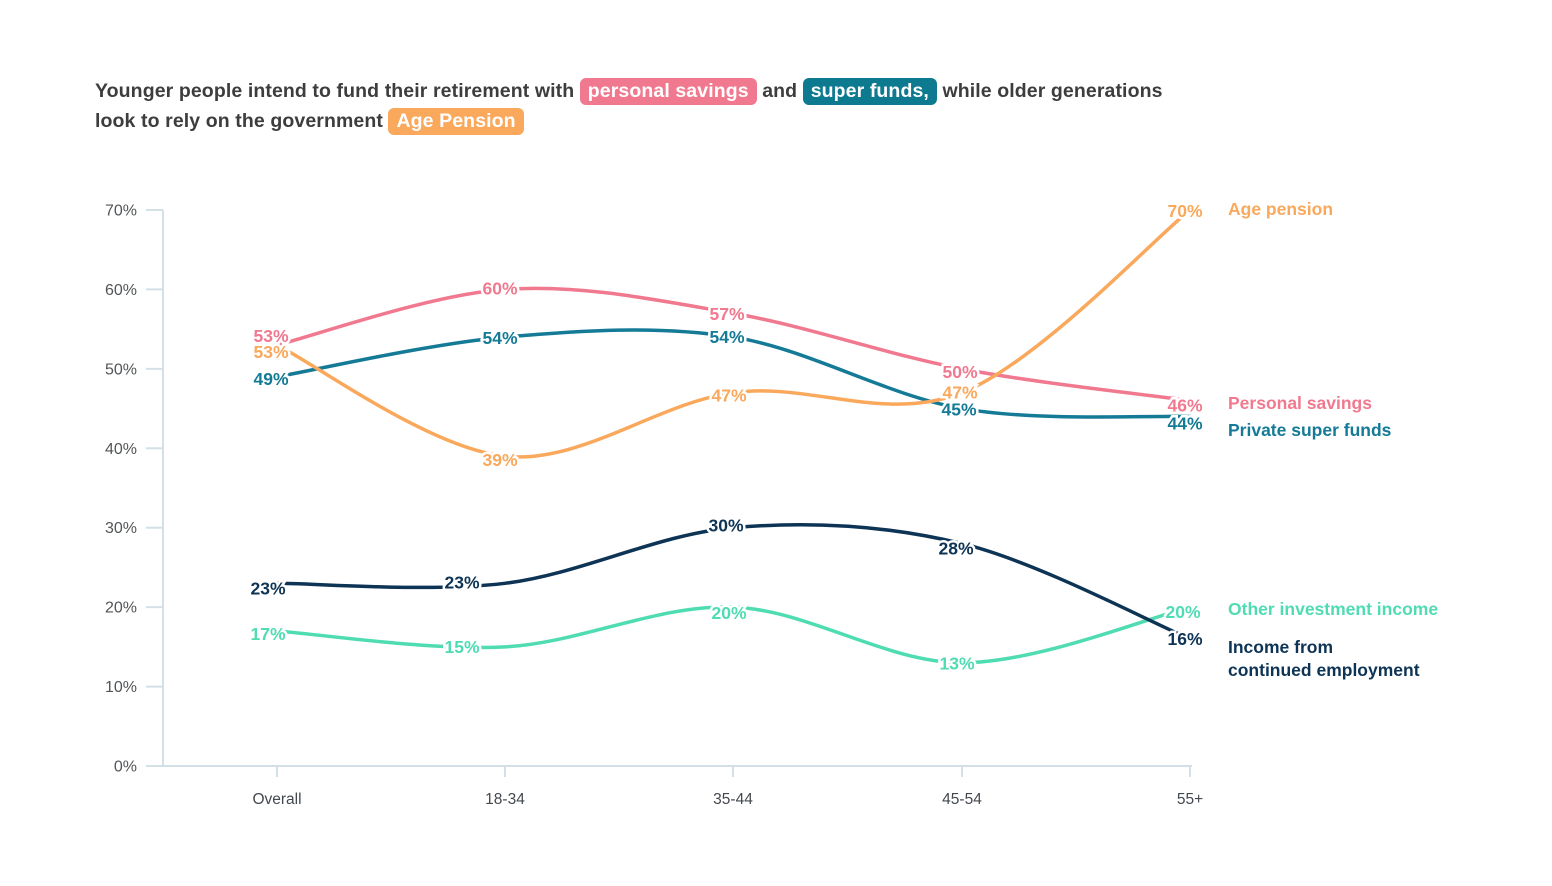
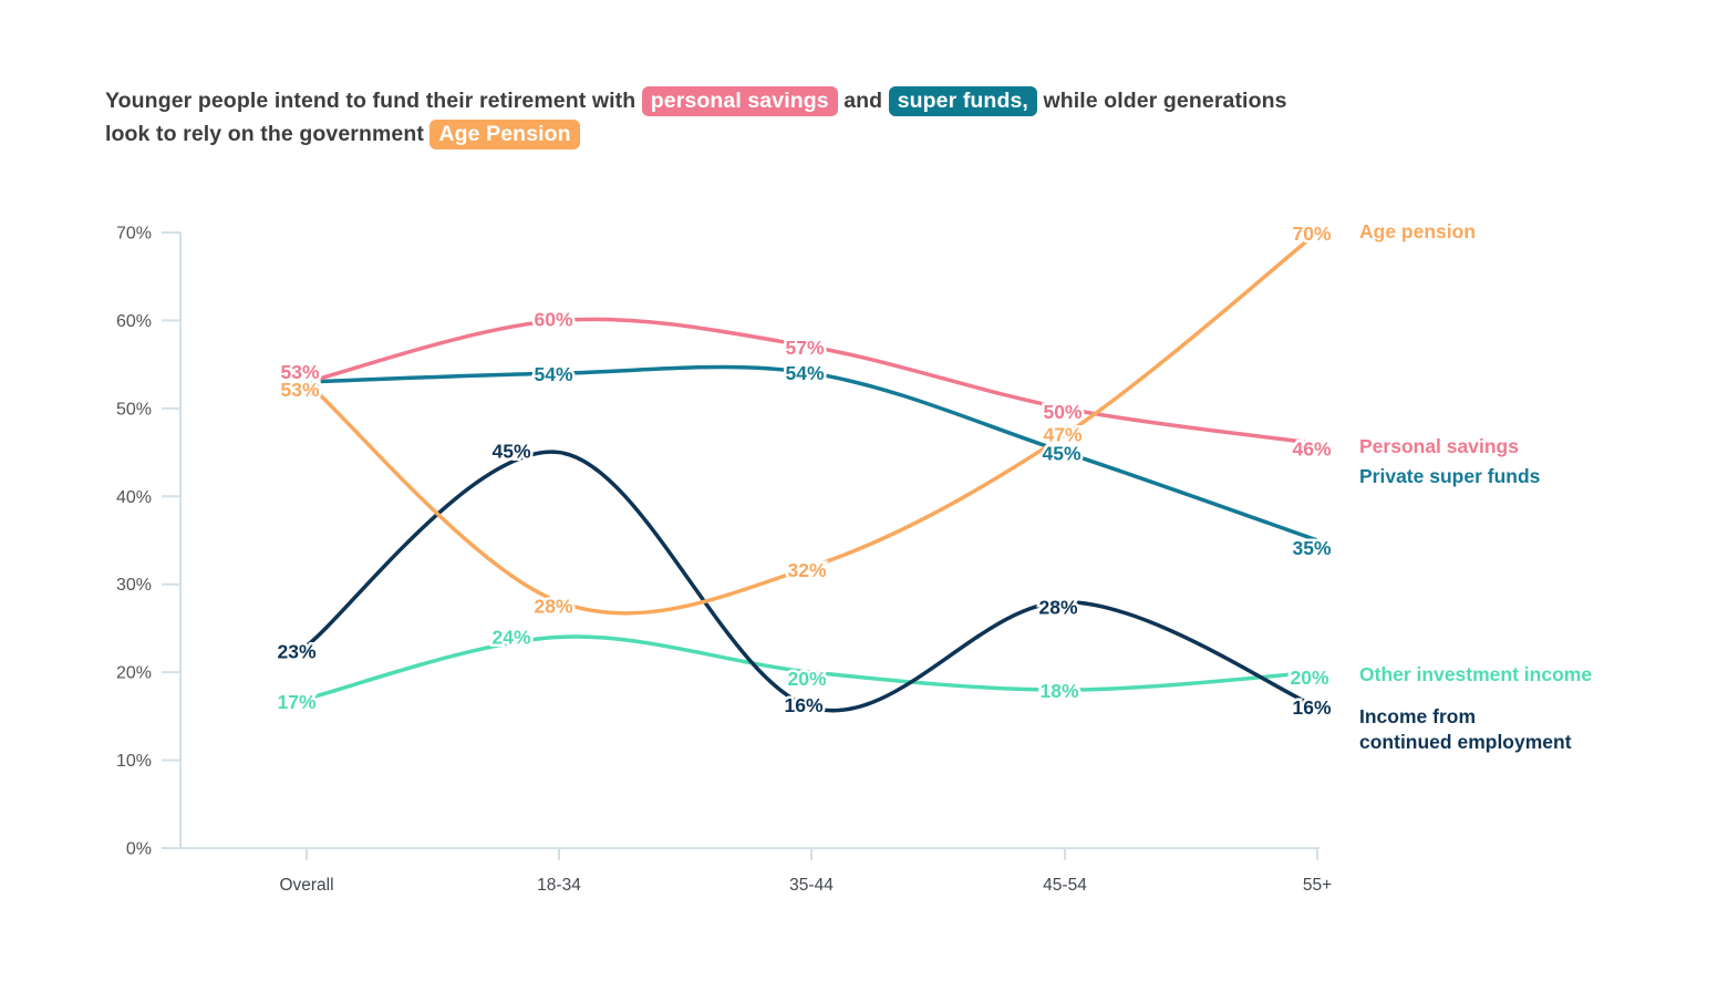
Private super funds/Overall: 49% -> 53%
Age pension/18-34: 39% -> 28%
Other investment income/18-34: 15% -> 24%
Income from continued employment/18-34: 23% -> 45%
Age pension/35-44: 47% -> 32%
Income from continued employment/35-44: 30% -> 16%
Other investment income/45-54: 13% -> 18%
Private super funds/55+: 44% -> 35%
